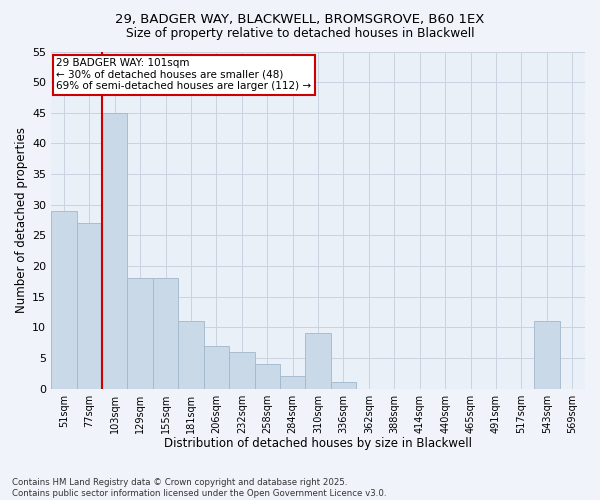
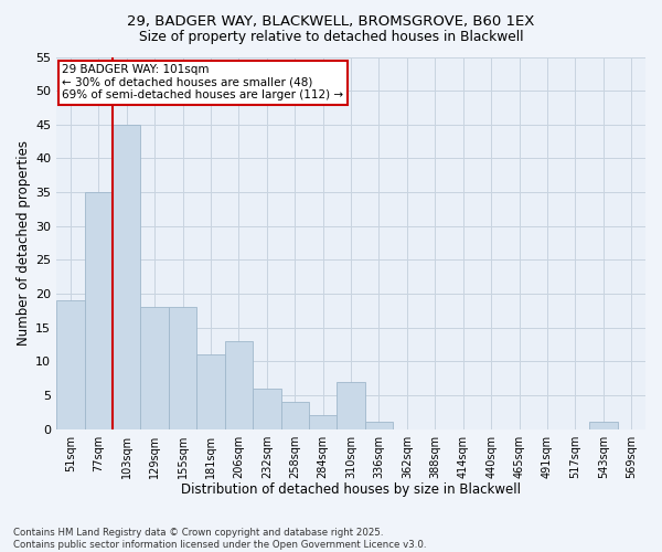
51sqm: 29 -> 19
77sqm: 27 -> 35
206sqm: 7 -> 13
310sqm: 9 -> 7
543sqm: 11 -> 1
